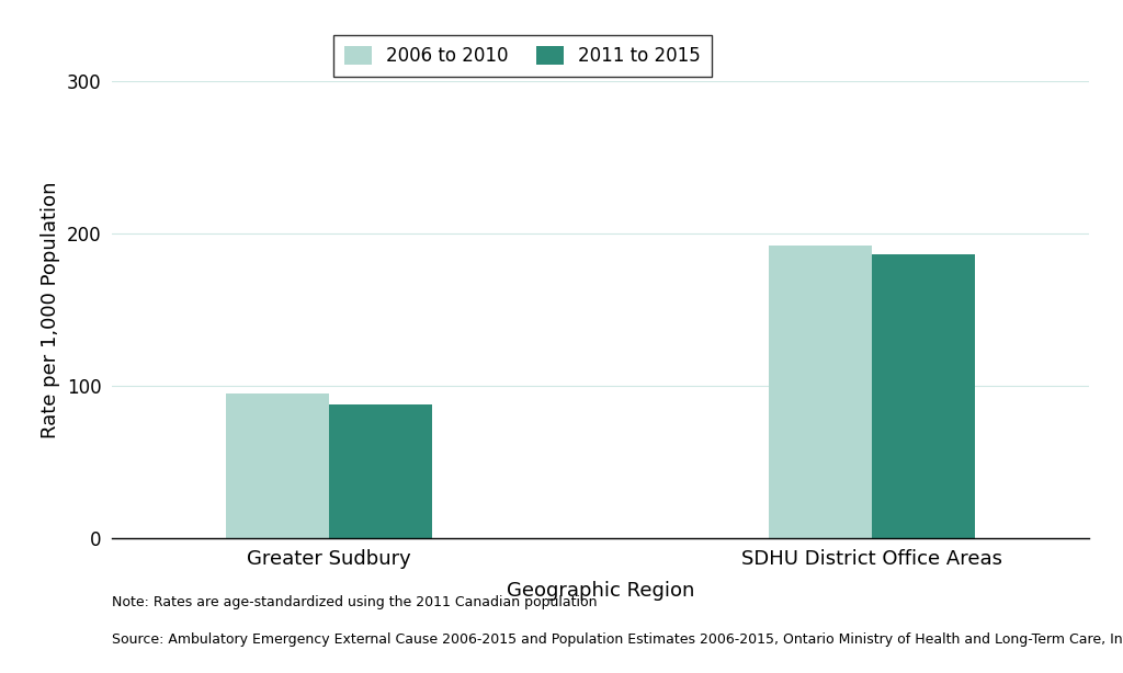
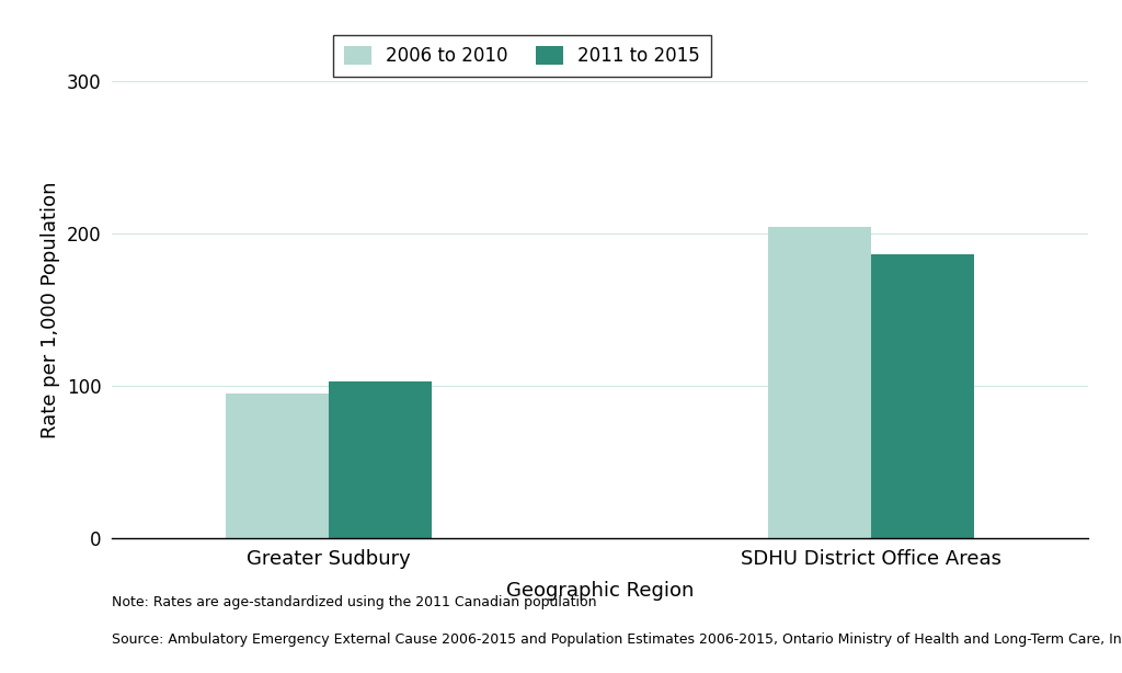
2011 to 2015/Greater Sudbury: 88 -> 103
2006 to 2010/SDHU District Office Areas: 192 -> 204
